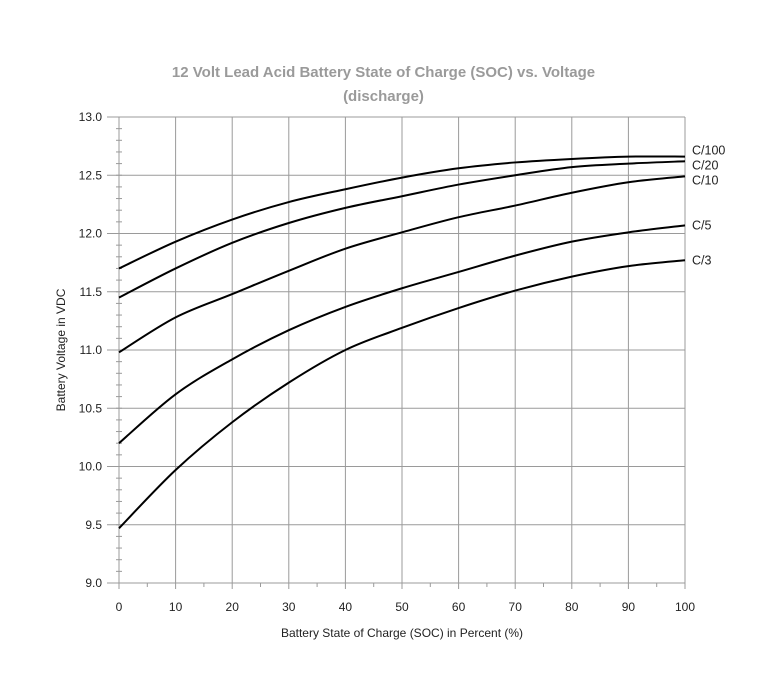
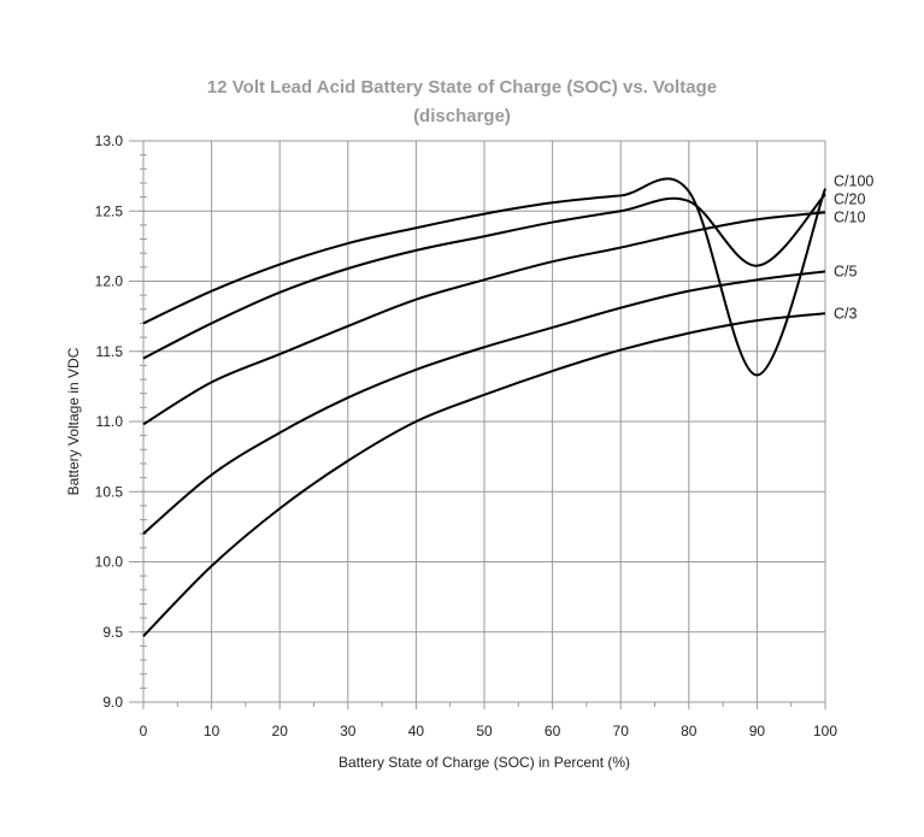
C/100/90: 12.66 -> 11.33
C/20/90: 12.60 -> 12.11
